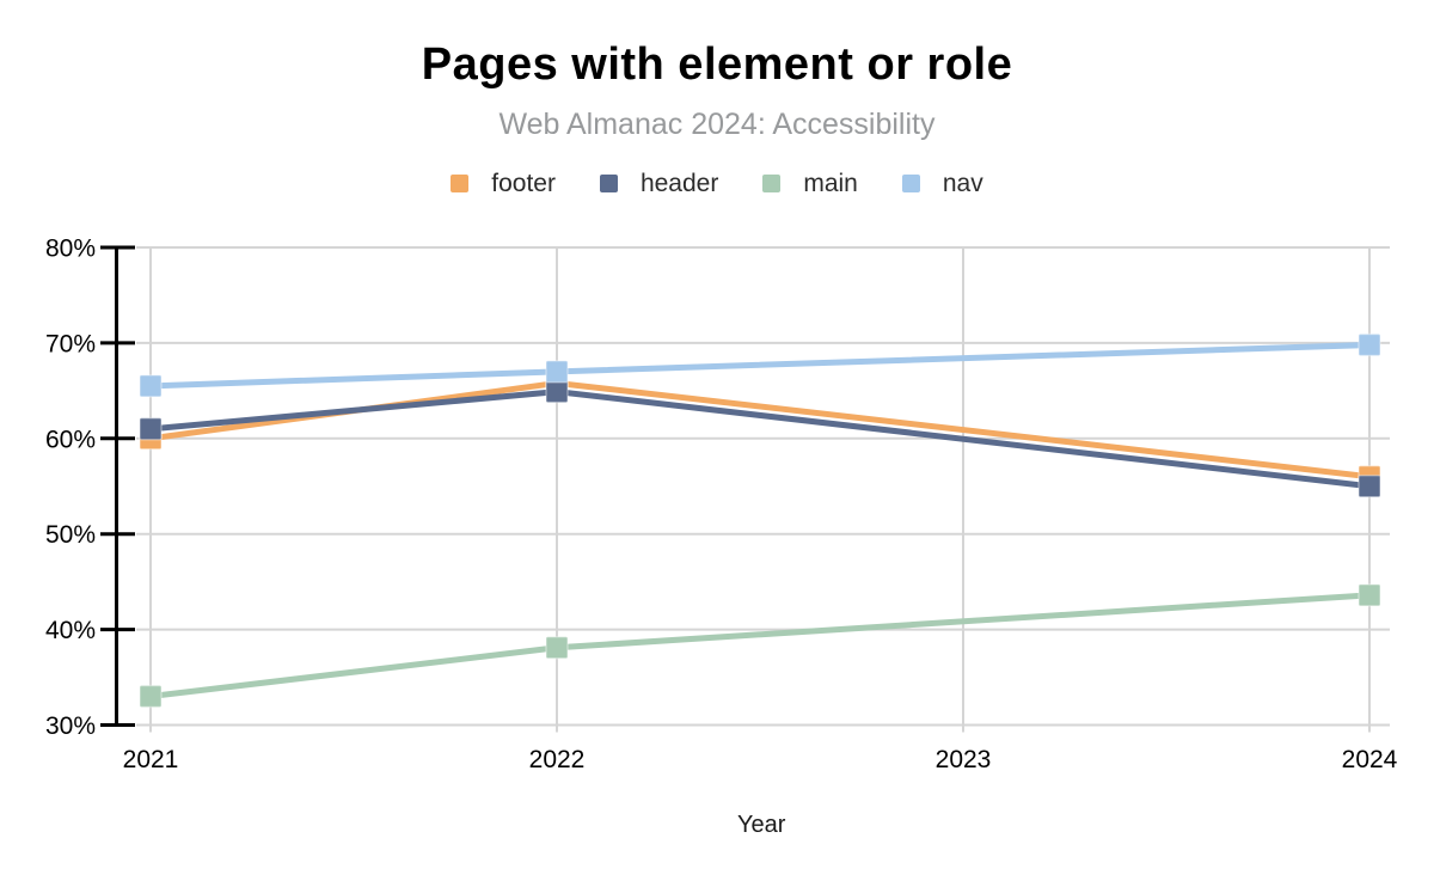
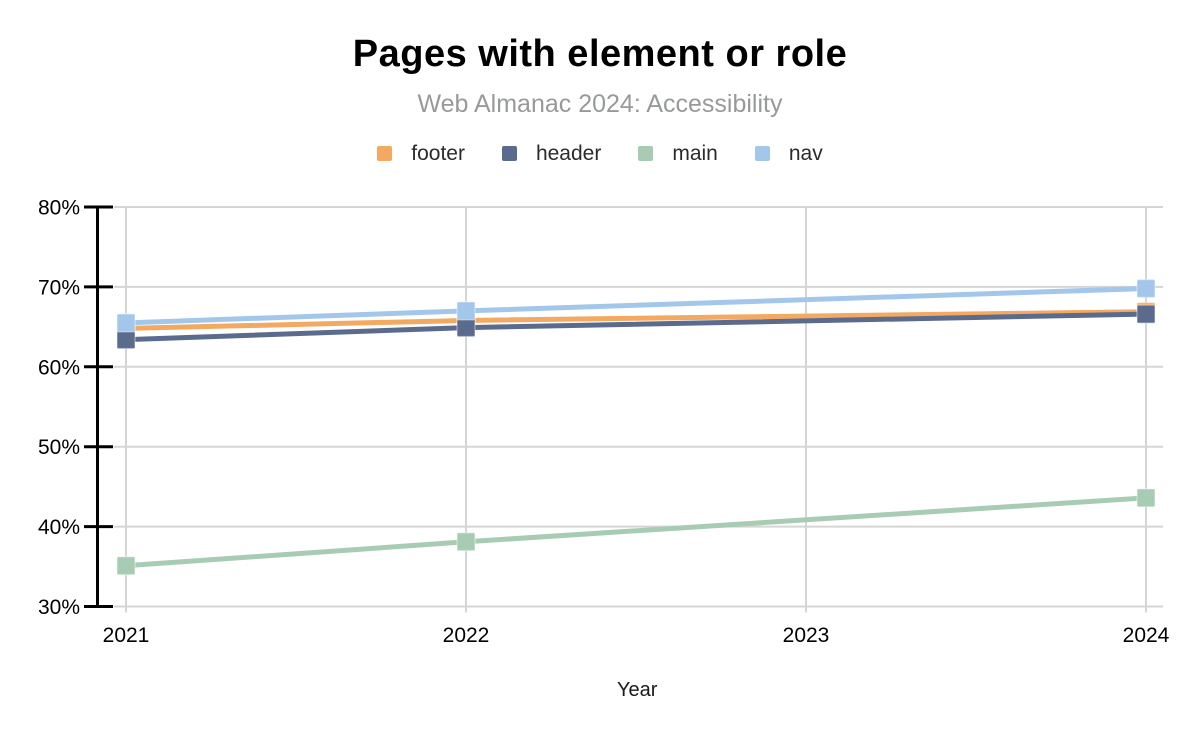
footer/2021: 60% -> 65%
header/2021: 61% -> 63%
main/2021: 33% -> 35%
footer/2024: 56% -> 67%
header/2024: 55% -> 67%
